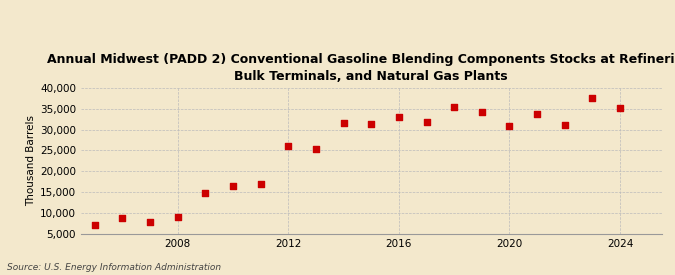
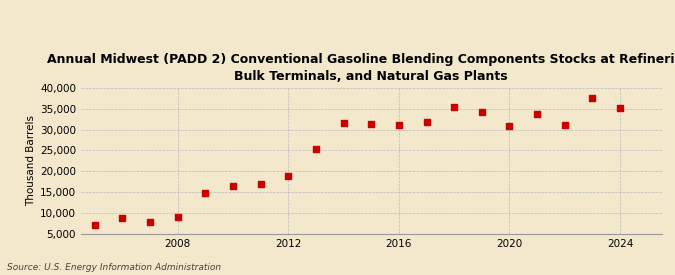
2012: 26,000 -> 18,800
2016: 33,000 -> 31,200
